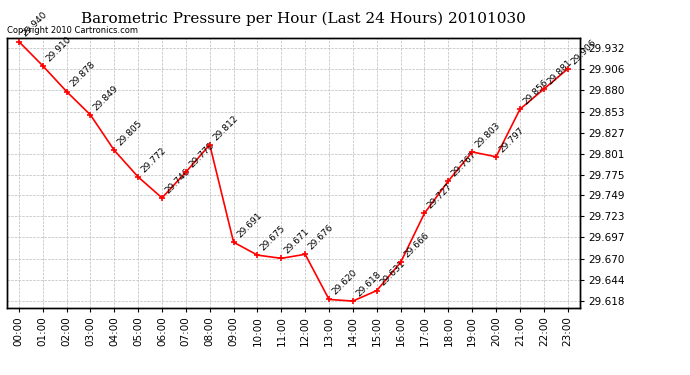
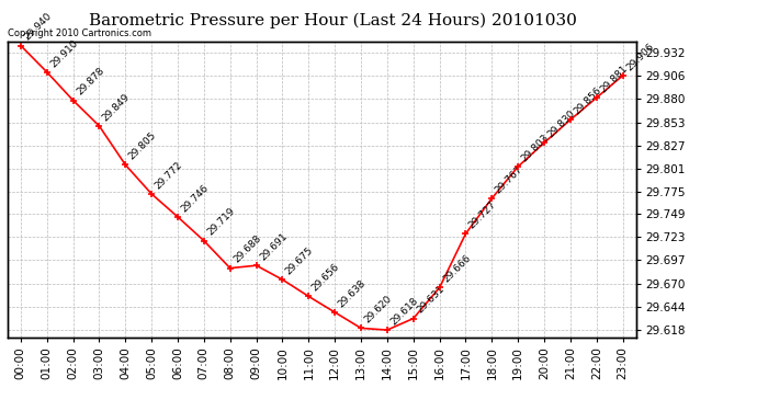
07:00: 29.778 -> 29.719
08:00: 29.812 -> 29.688
11:00: 29.671 -> 29.656
12:00: 29.676 -> 29.638
20:00: 29.797 -> 29.830
